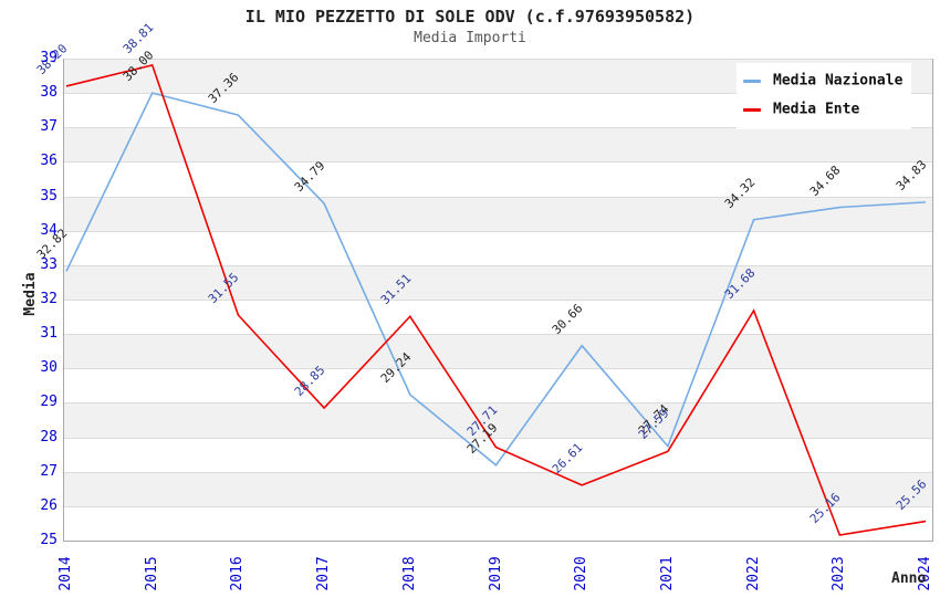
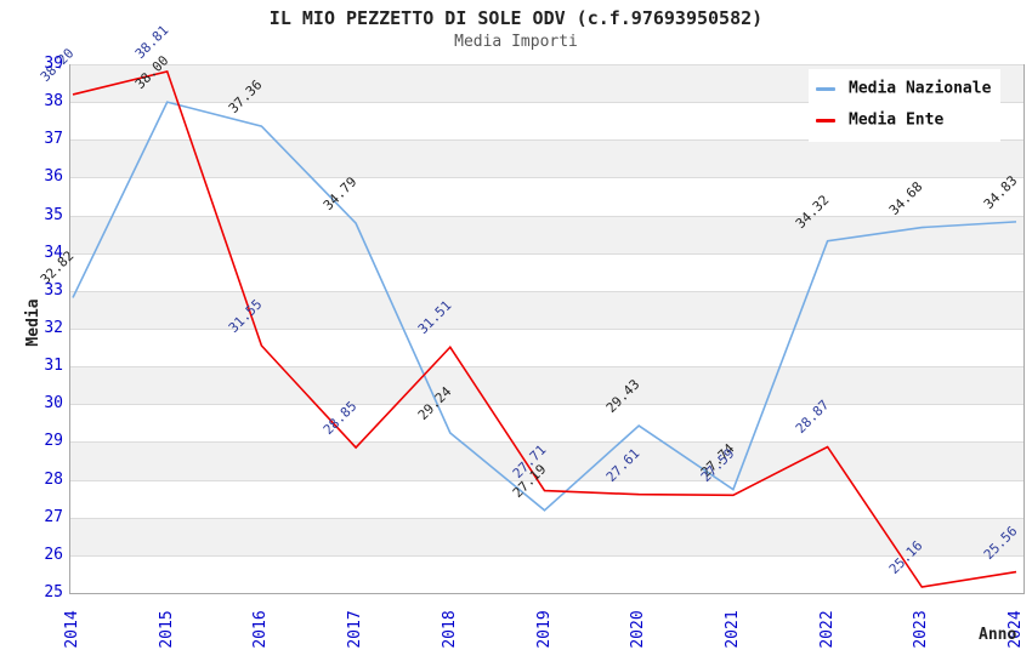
Media Nazionale/2020: 30.66 -> 29.43
Media Ente/2020: 26.61 -> 27.61
Media Ente/2022: 31.68 -> 28.87
